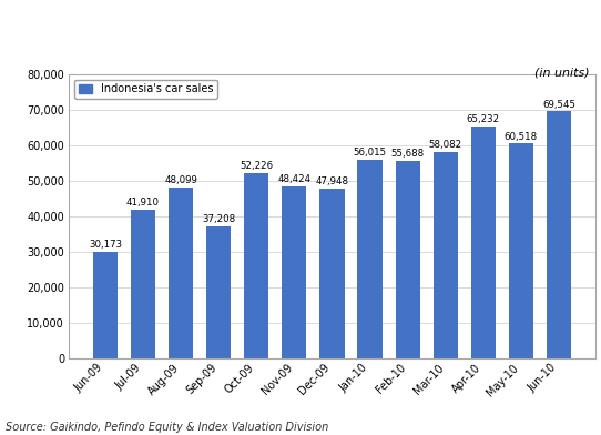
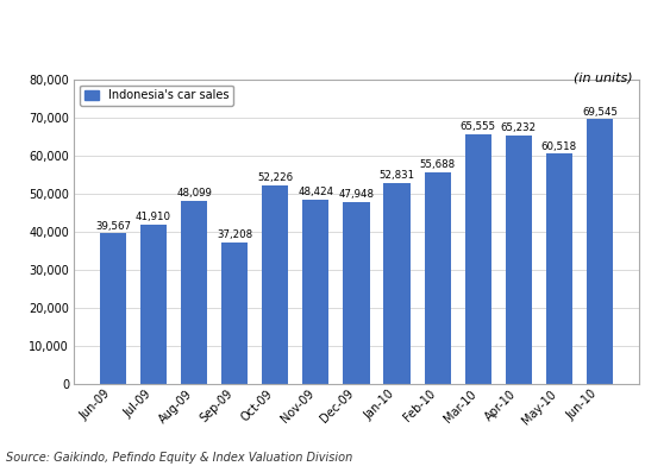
Jun-09: 30,173 -> 39,567
Jan-10: 56,015 -> 52,831
Mar-10: 58,082 -> 65,555
